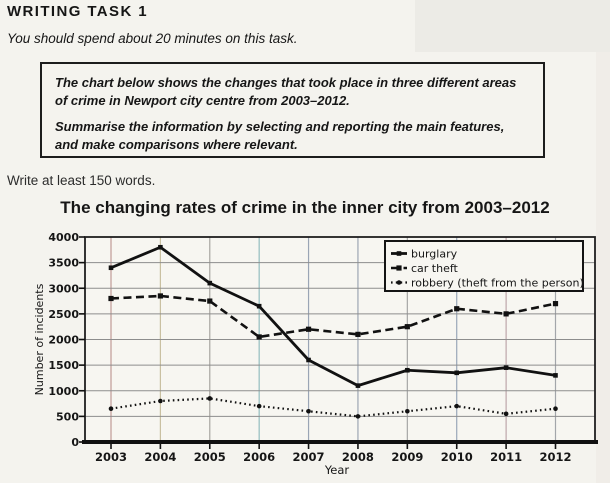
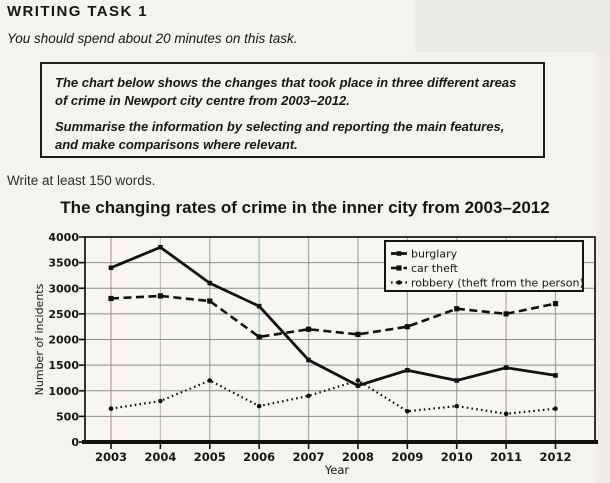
robbery (theft from the person)/2005: 800 -> 1200
robbery (theft from the person)/2007: 600 -> 900
robbery (theft from the person)/2008: 500 -> 1200
burglary/2010: 1400 -> 1200
